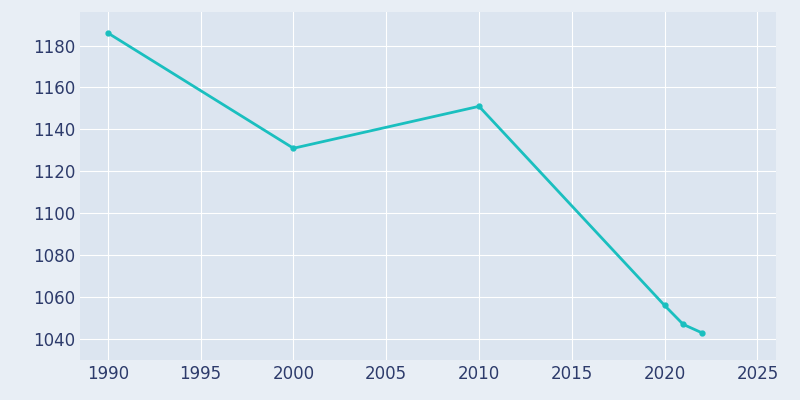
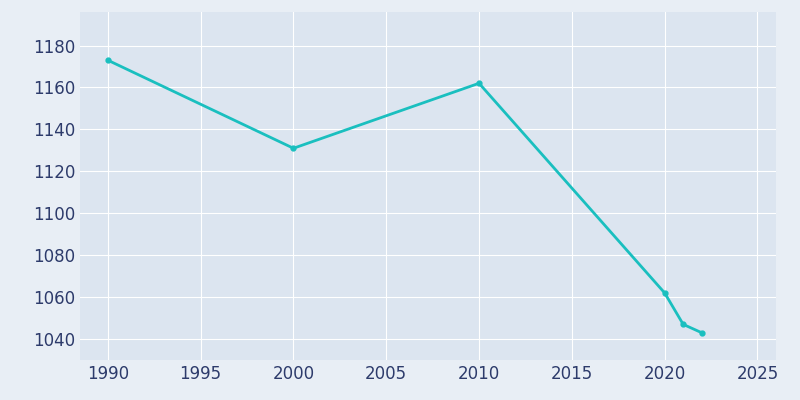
1990: 1186 -> 1173
2010: 1151 -> 1162
2020: 1056 -> 1062
